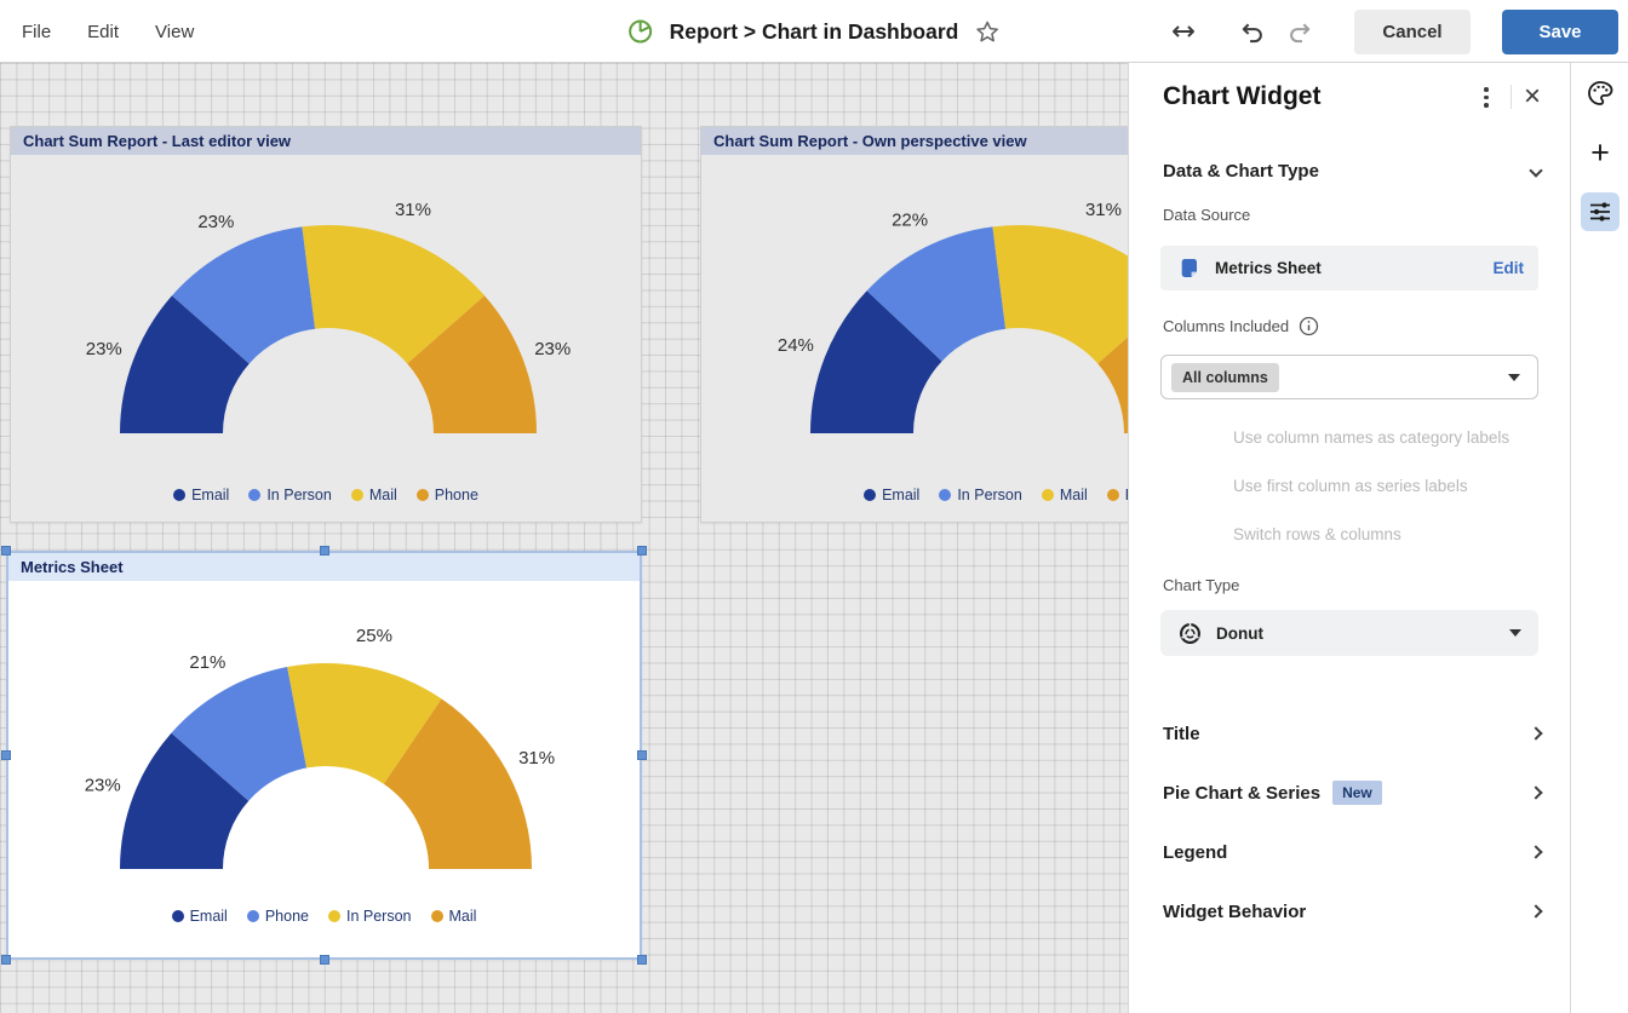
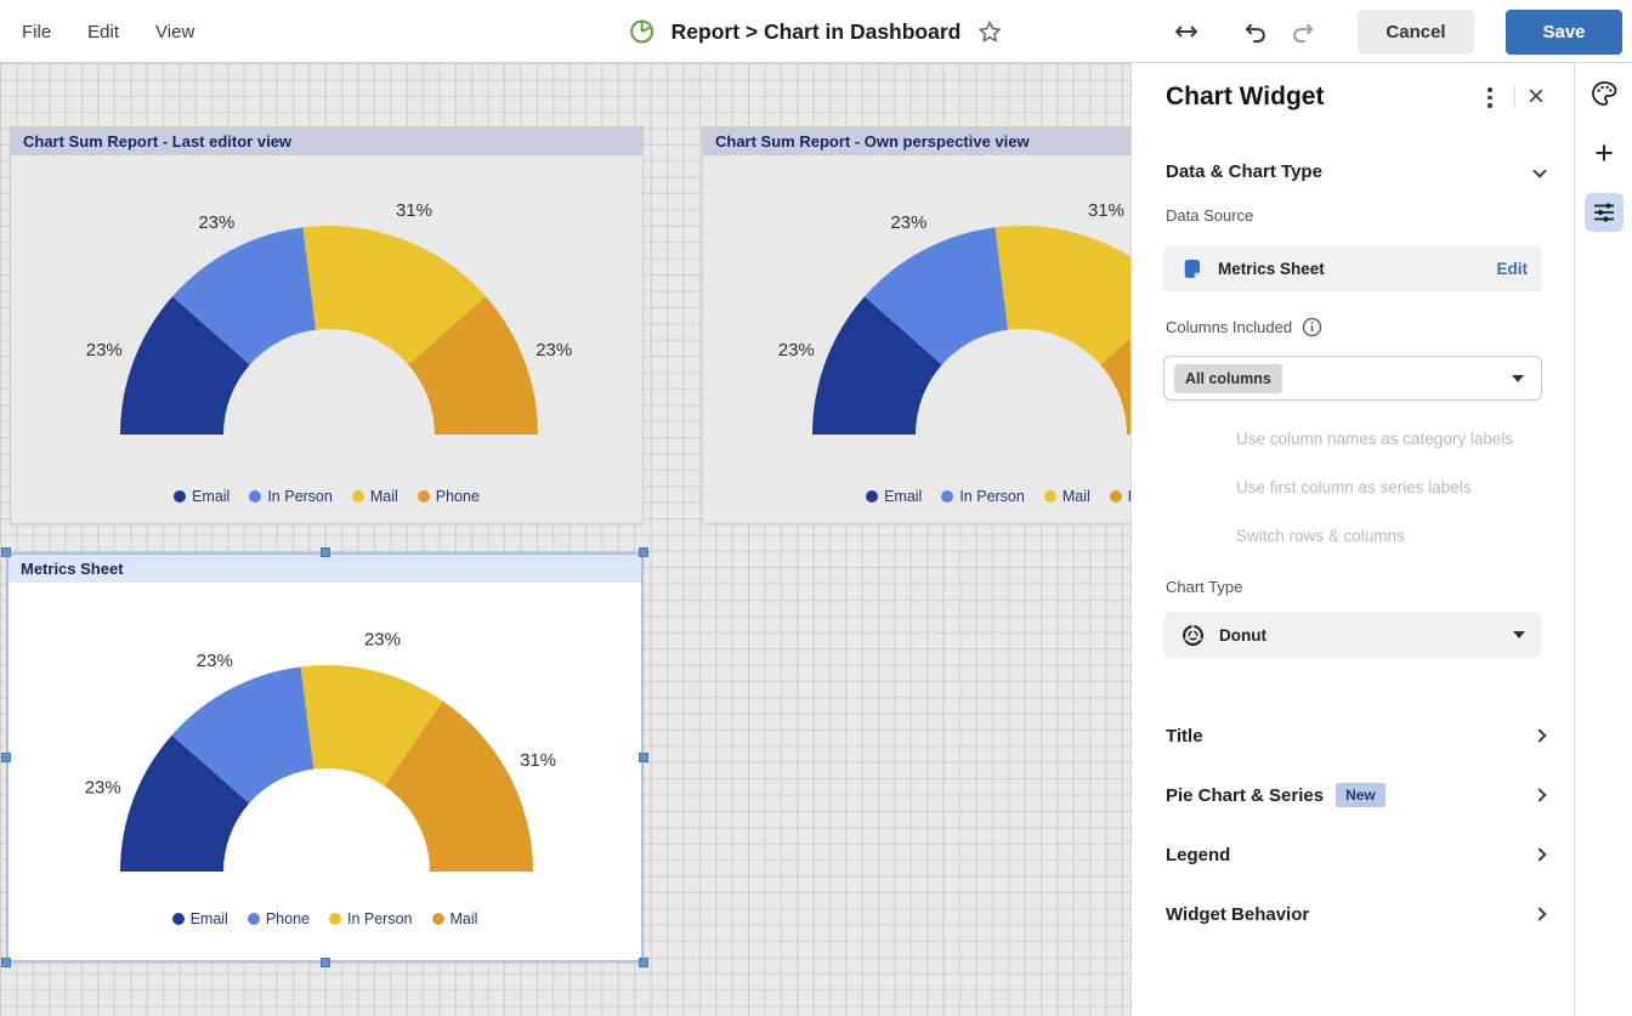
Chart Sum Report - Own perspective view/Email: 24% -> 23%
Chart Sum Report - Own perspective view/In Person: 22% -> 23%
Metrics Sheet/Phone: 21% -> 23%
Metrics Sheet/In Person: 25% -> 23%
